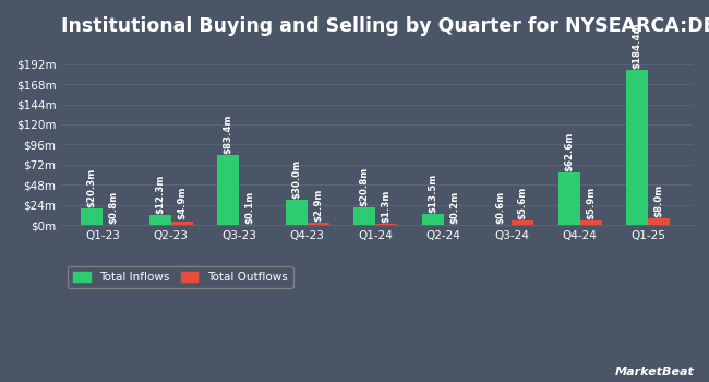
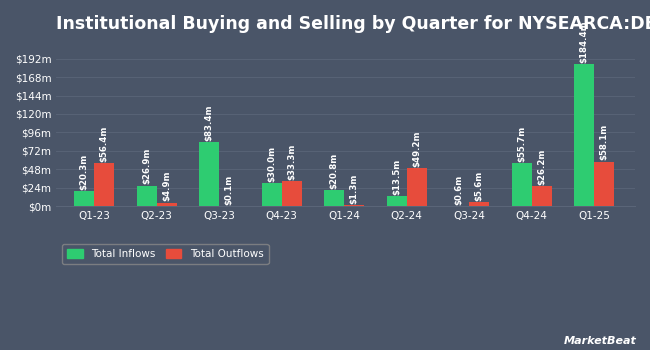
Total Outflows/Q1-23: $0.8m -> $56.4m
Total Inflows/Q2-23: $12.3m -> $26.9m
Total Outflows/Q4-23: $2.9m -> $33.3m
Total Outflows/Q2-24: $0.2m -> $49.2m
Total Inflows/Q4-24: $62.6m -> $55.7m
Total Outflows/Q4-24: $5.9m -> $26.2m
Total Outflows/Q1-25: $8.0m -> $58.1m
